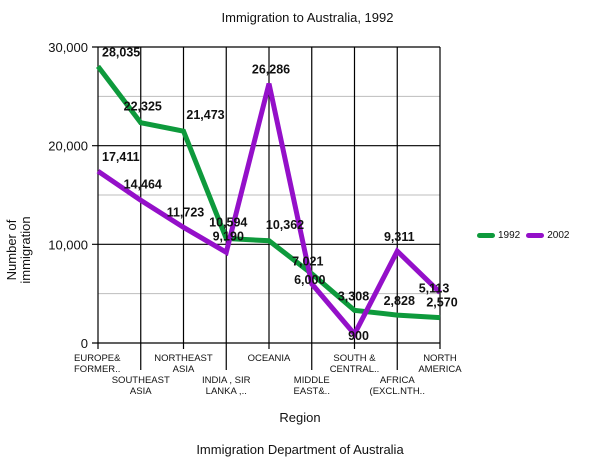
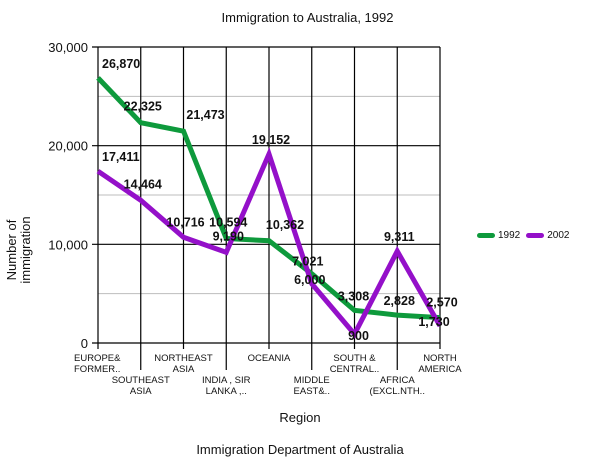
1992/EUROPE& FORMER..: 28,035 -> 26,870
2002/NORTHEAST ASIA: 11,723 -> 10,716
2002/OCEANIA: 26,286 -> 19,152
2002/NORTH AMERICA: 5,113 -> 1,730
